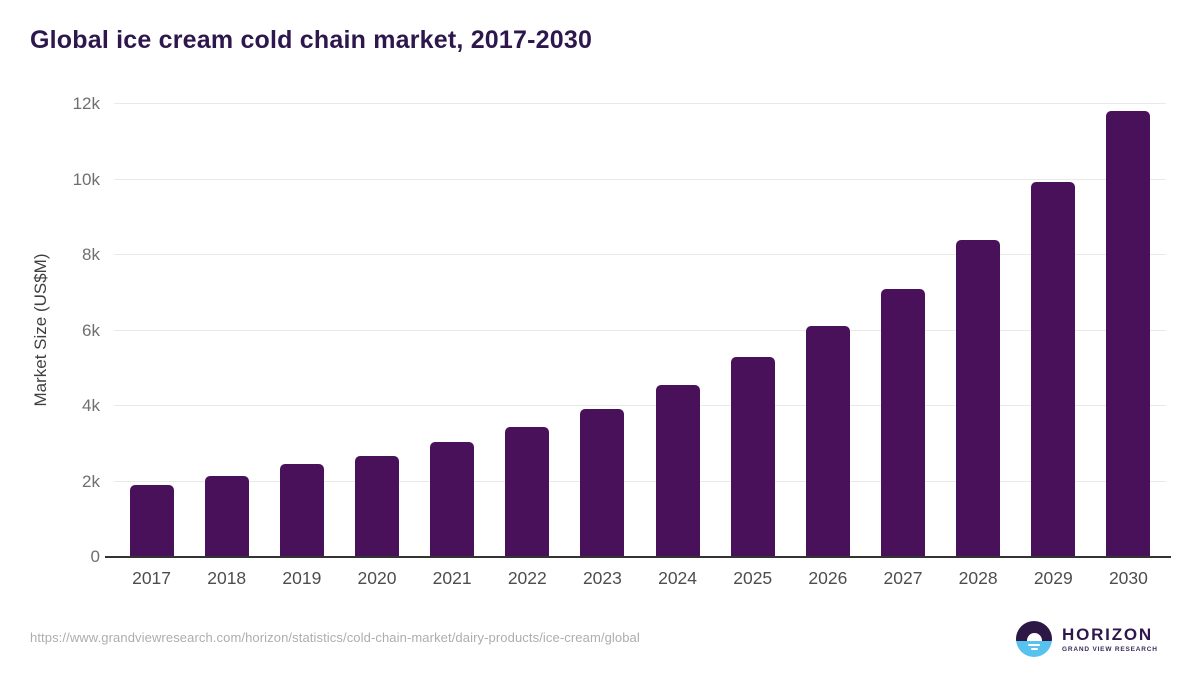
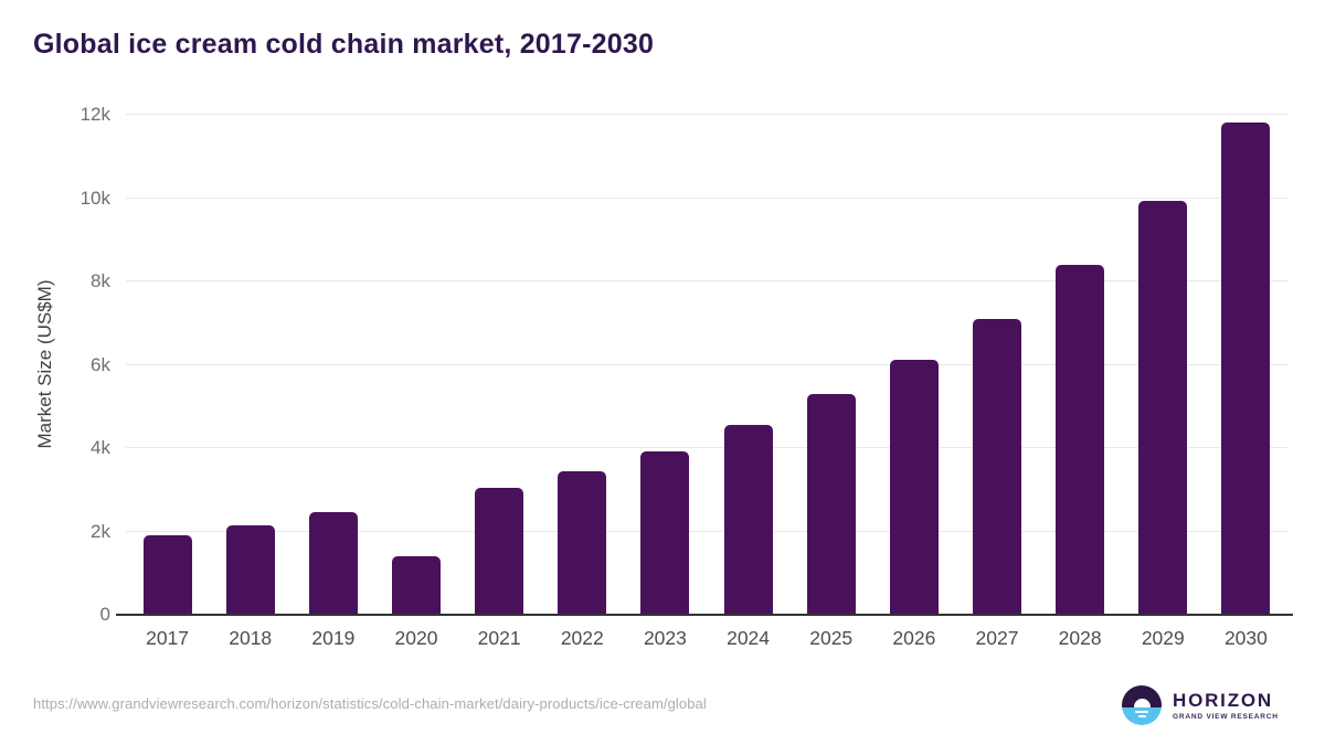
2020: 2.7k -> 1.4k
